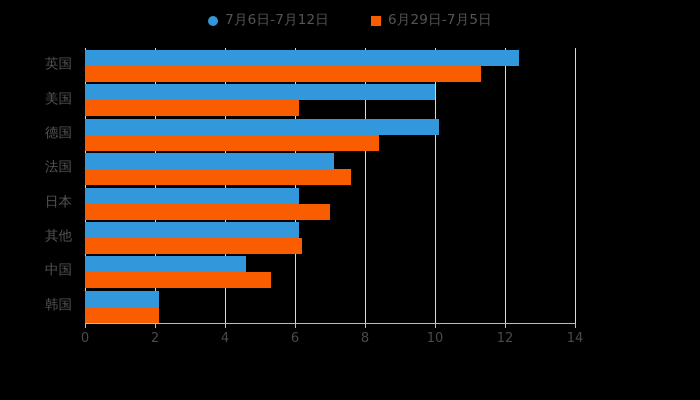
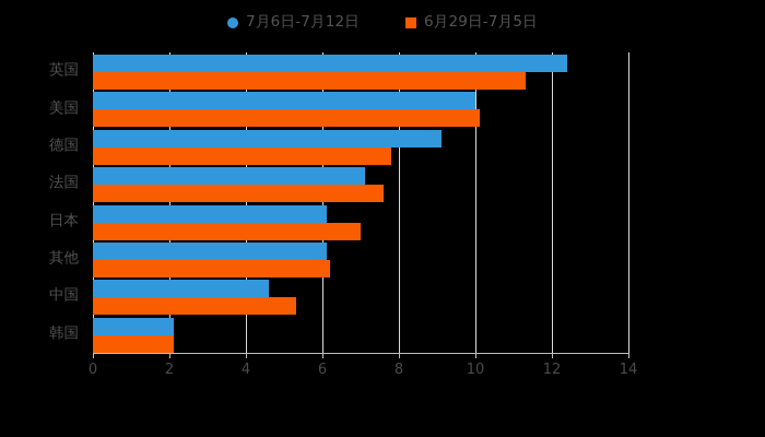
6月29日-7月5日/美国: 6.1 -> 10.1
7月6日-7月12日/德国: 10.1 -> 9.1
6月29日-7月5日/德国: 8.4 -> 7.8
